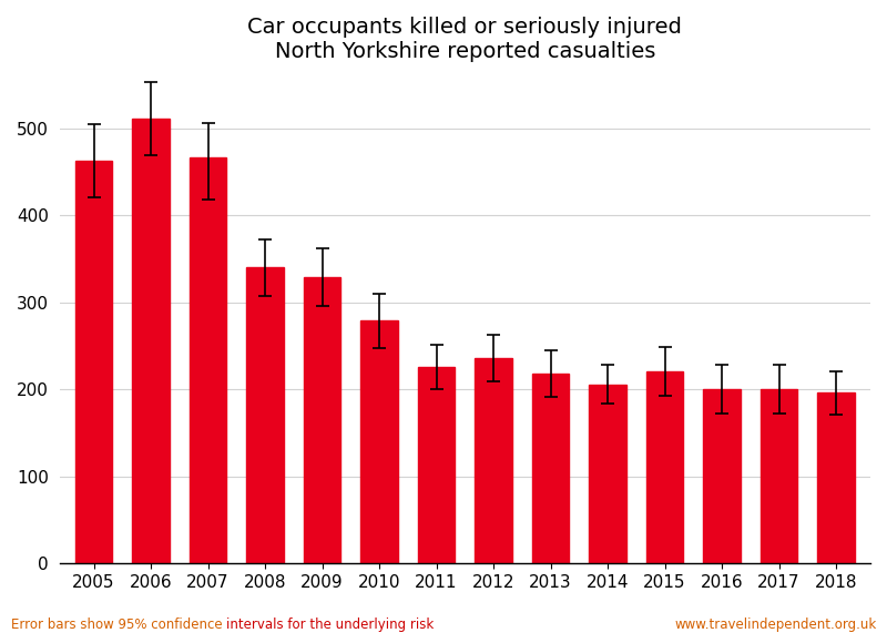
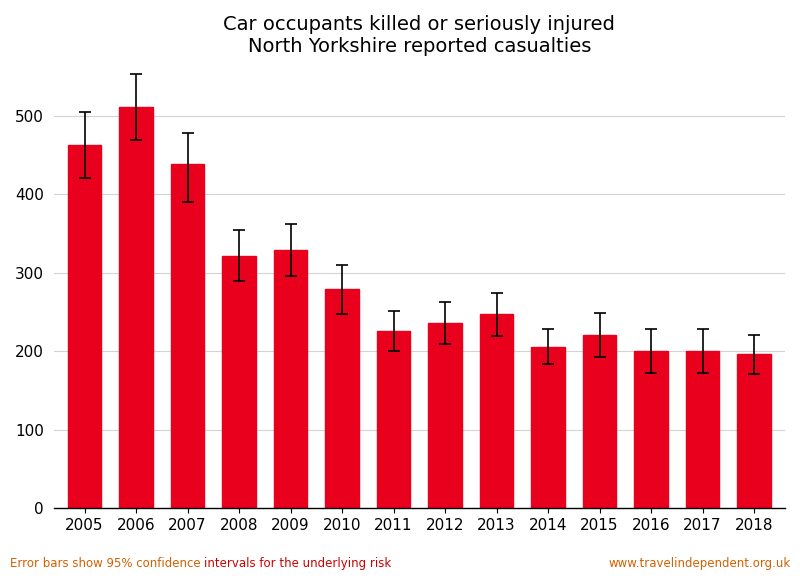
2007: 466 -> 438
2008: 340 -> 322
2013: 218 -> 247
